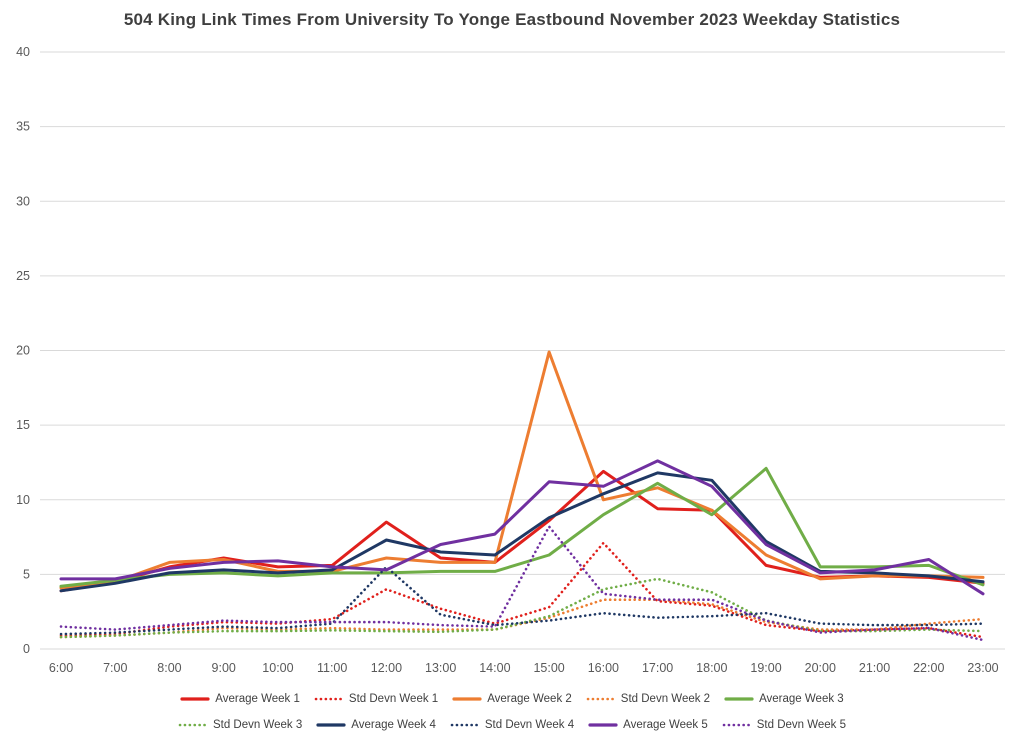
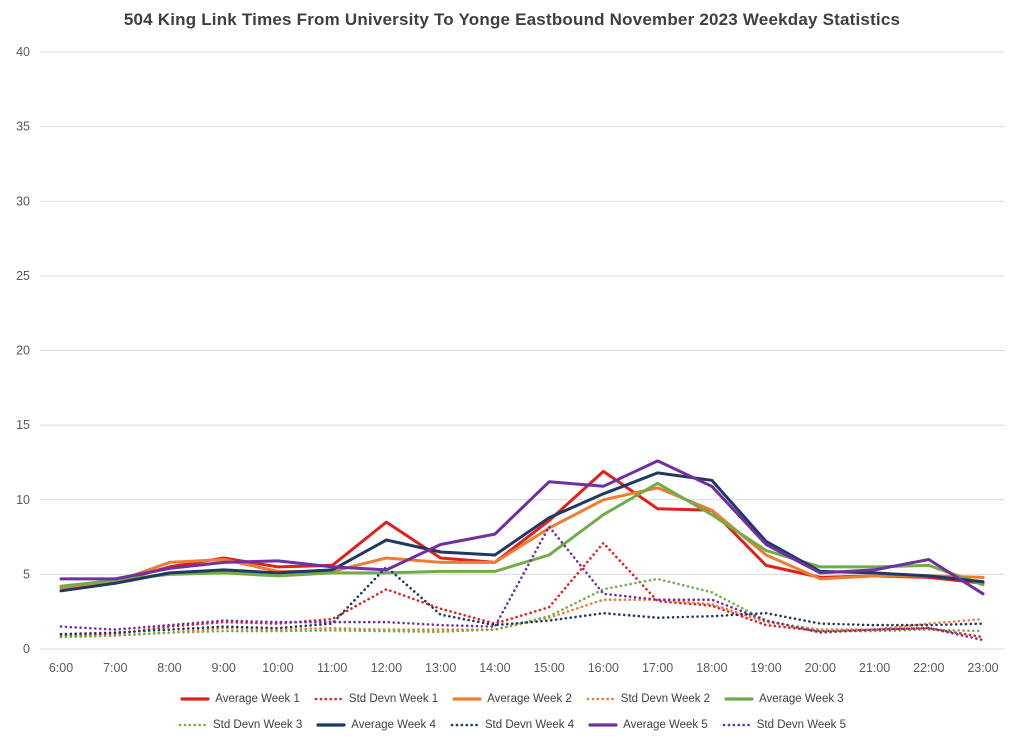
Average Week 2/15:00: 19.9 -> 8.1
Average Week 3/19:00: 12.1 -> 6.6
